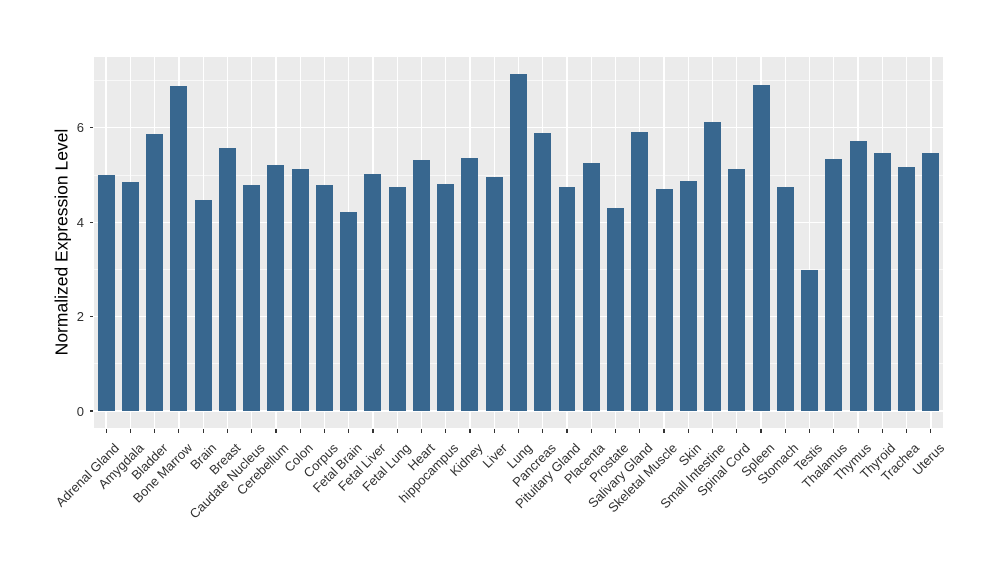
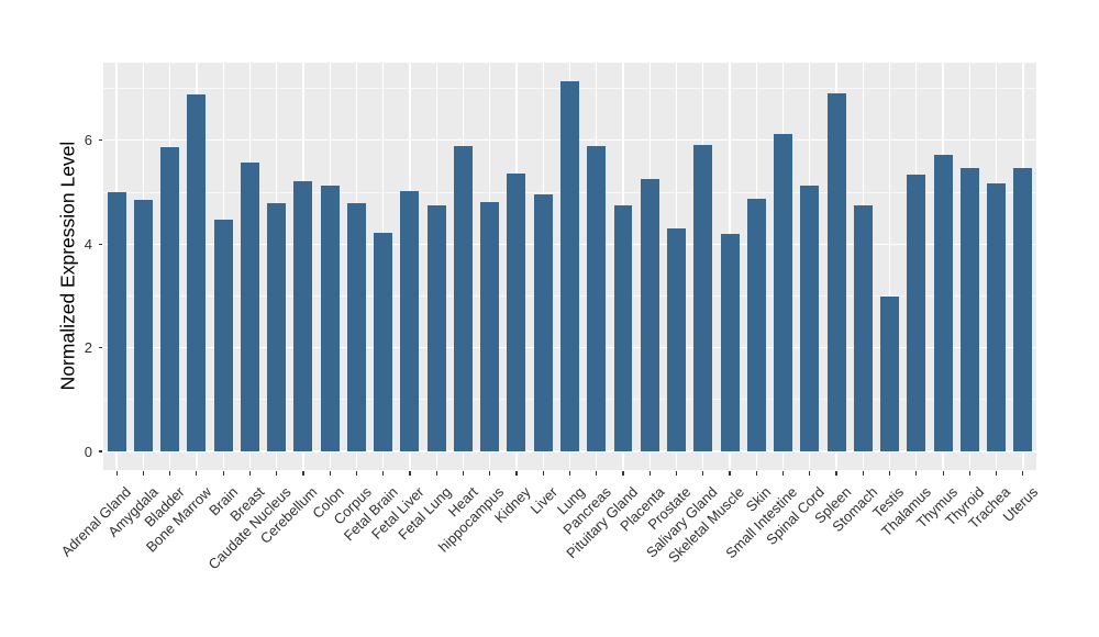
Heart: 5.3 -> 5.9
Skeletal Muscle: 4.7 -> 4.2
